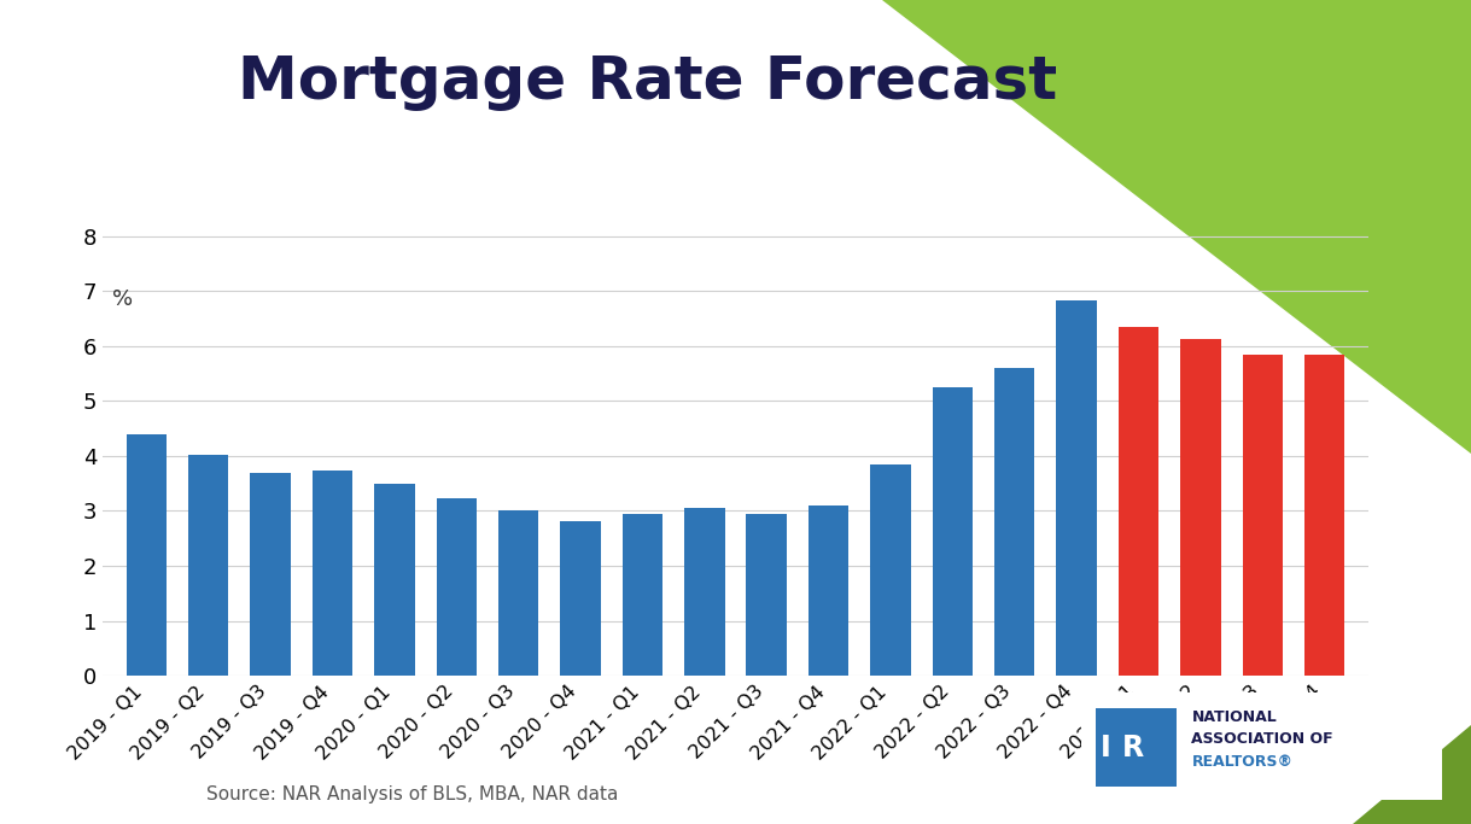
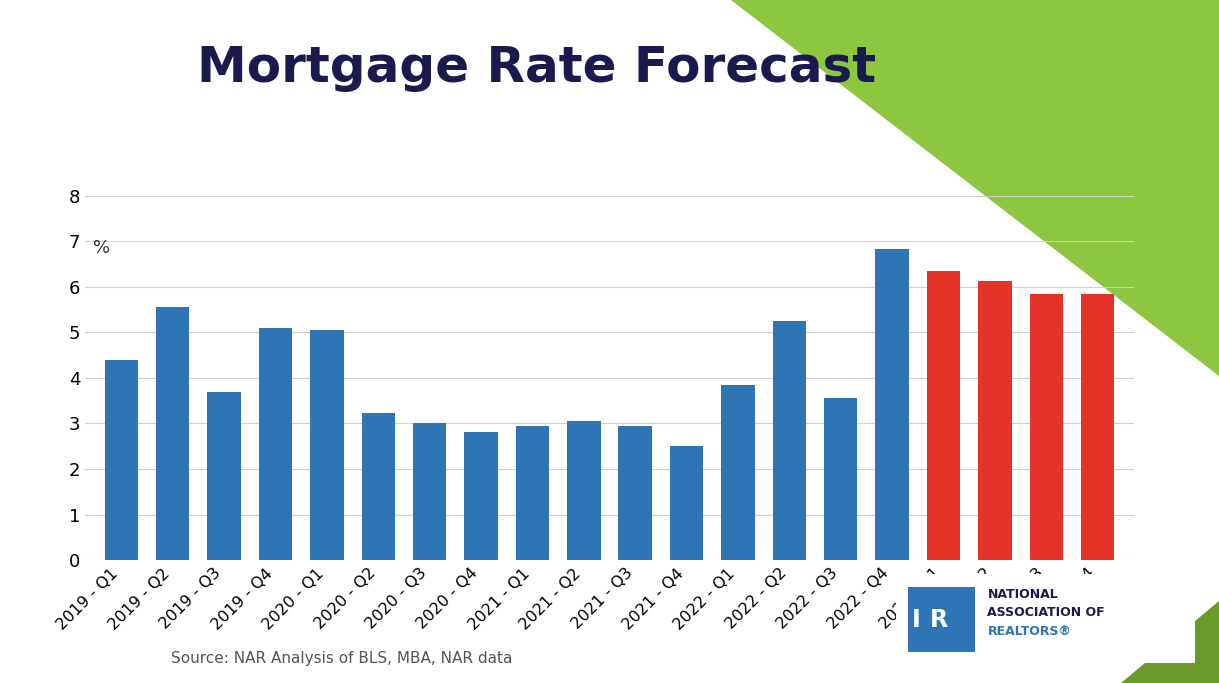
2019 - Q2: 4.02 -> 5.55
2019 - Q4: 3.74 -> 5.10
2020 - Q1: 3.50 -> 5.05
2021 - Q4: 3.10 -> 2.50
2022 - Q3: 5.60 -> 3.55
